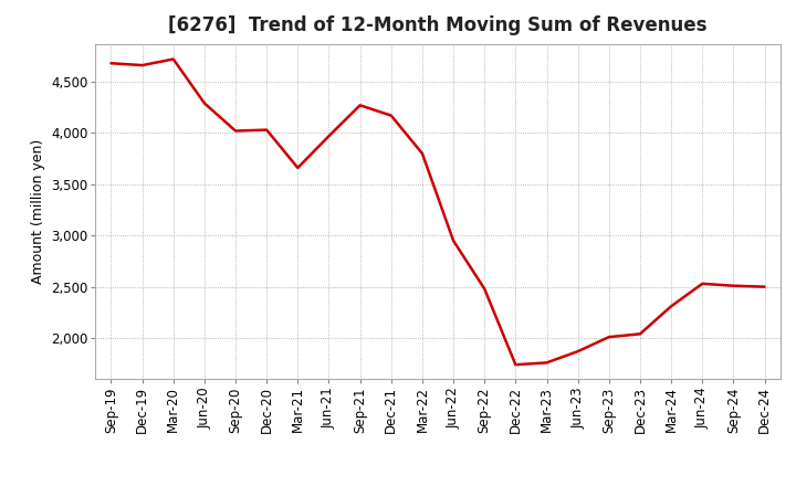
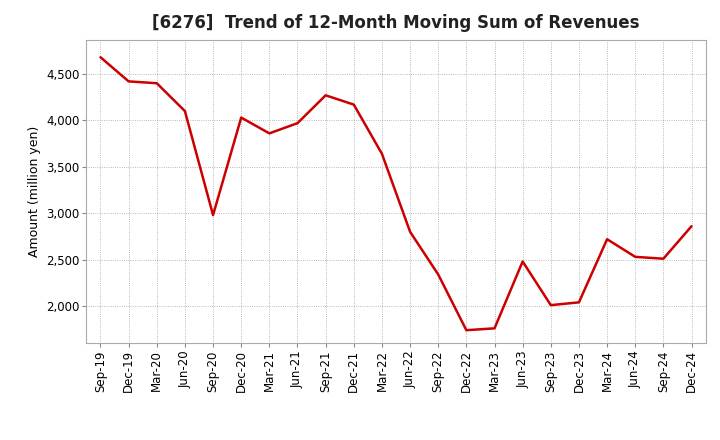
Dec-19: 4,660 -> 4,420
Mar-20: 4,720 -> 4,400
Jun-20: 4,290 -> 4,100
Sep-20: 4,020 -> 2,980
Mar-21: 3,660 -> 3,860
Mar-22: 3,800 -> 3,640
Jun-22: 2,950 -> 2,800
Sep-22: 2,480 -> 2,340
Jun-23: 1,870 -> 2,480
Mar-24: 2,310 -> 2,720
Dec-24: 2,500 -> 2,860
